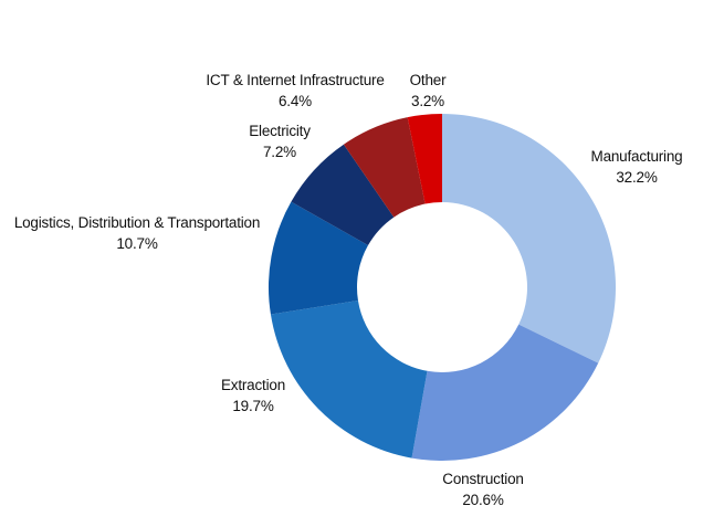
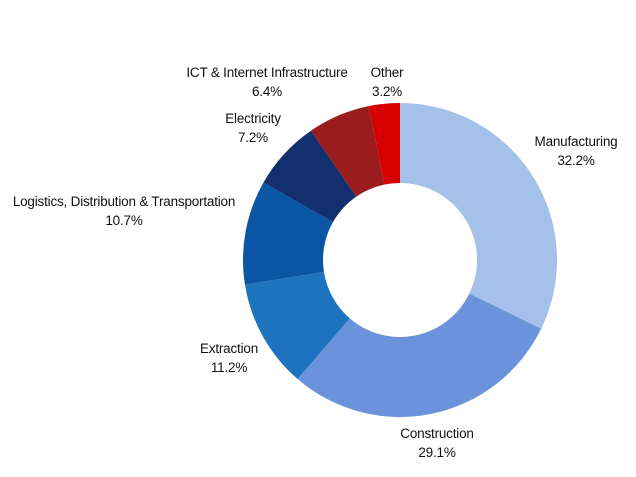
Construction: 20.6% -> 29.1%
Extraction: 19.7% -> 11.2%
